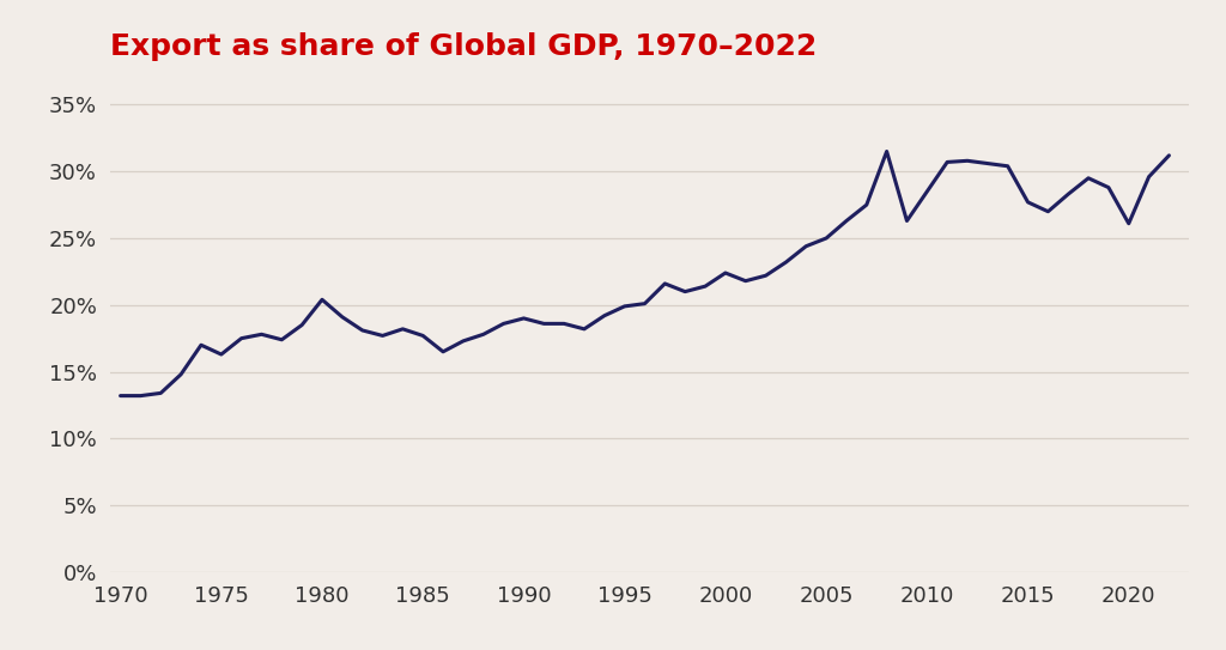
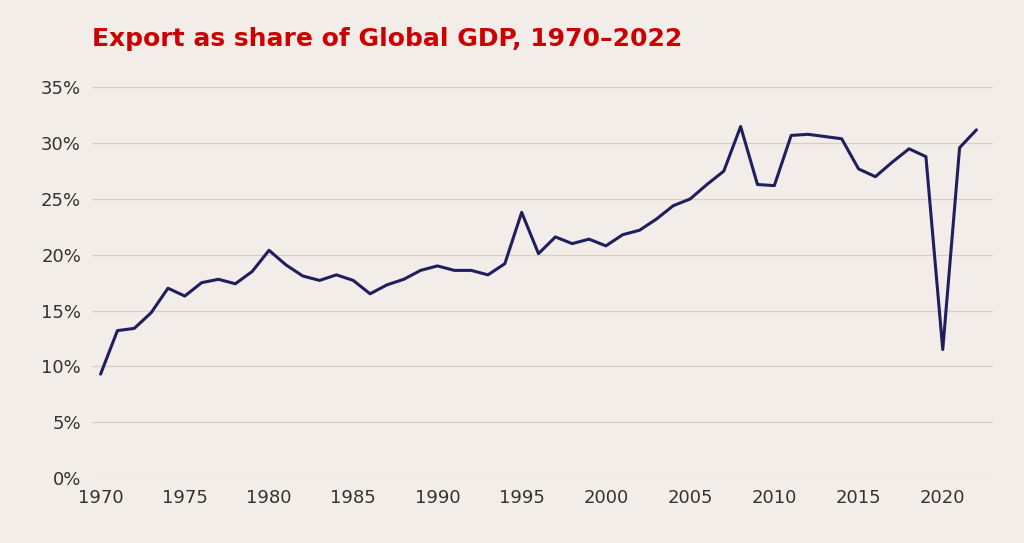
1970: 13.2% -> 9.3%
1995: 19.9% -> 23.8%
2000: 22.4% -> 20.8%
2010: 28.5% -> 26.2%
2020: 26.1% -> 11.5%
